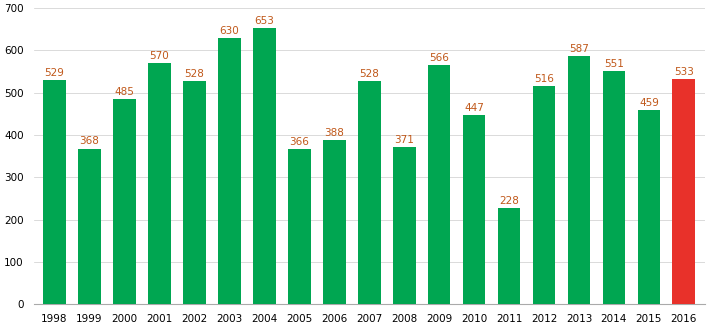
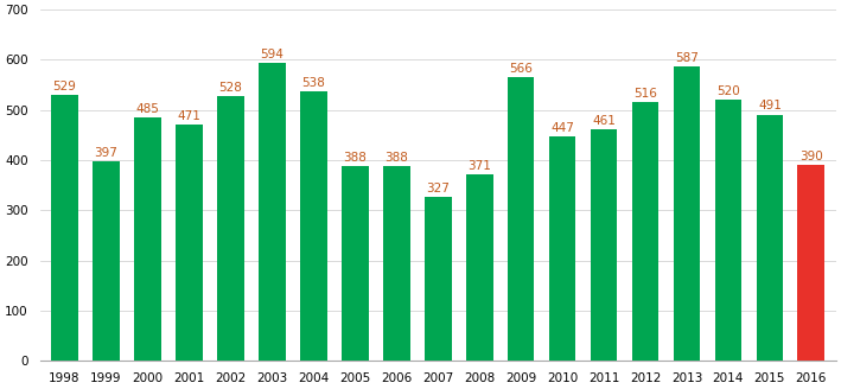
1999: 368 -> 397
2001: 570 -> 471
2003: 630 -> 594
2004: 653 -> 538
2005: 366 -> 388
2007: 528 -> 327
2011: 228 -> 461
2014: 551 -> 520
2015: 459 -> 491
2016: 533 -> 390
